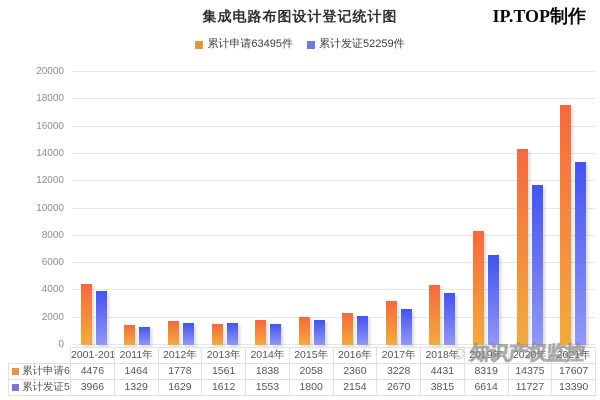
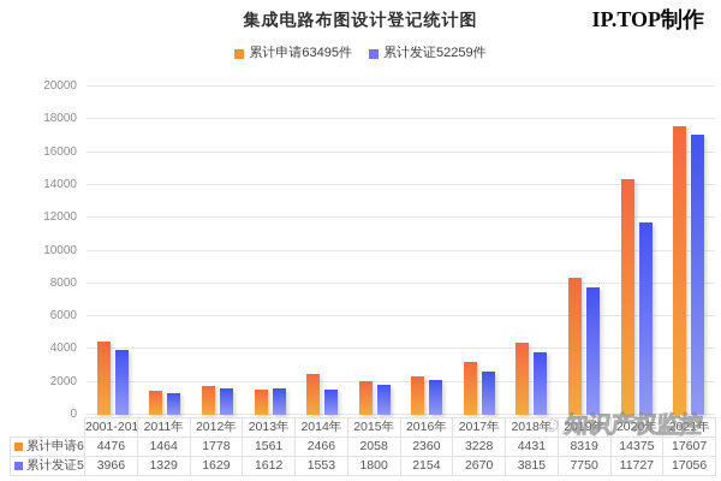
累计申请63495件/2014年: 1838 -> 2466
累计发证52259件/2019年: 6614 -> 7750
累计发证52259件/2021年: 13390 -> 17056
